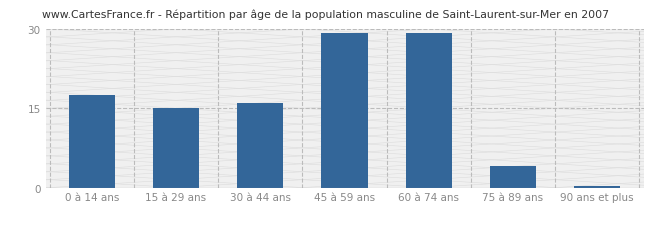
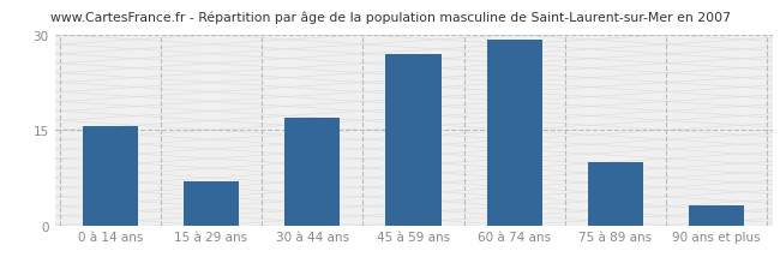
0 à 14 ans: 17.5 -> 15.6
15 à 29 ans: 15.0 -> 7.0
30 à 44 ans: 16.0 -> 17.0
45 à 59 ans: 29.3 -> 27.0
75 à 89 ans: 4.0 -> 10.0
90 ans et plus: 0.3 -> 3.2
